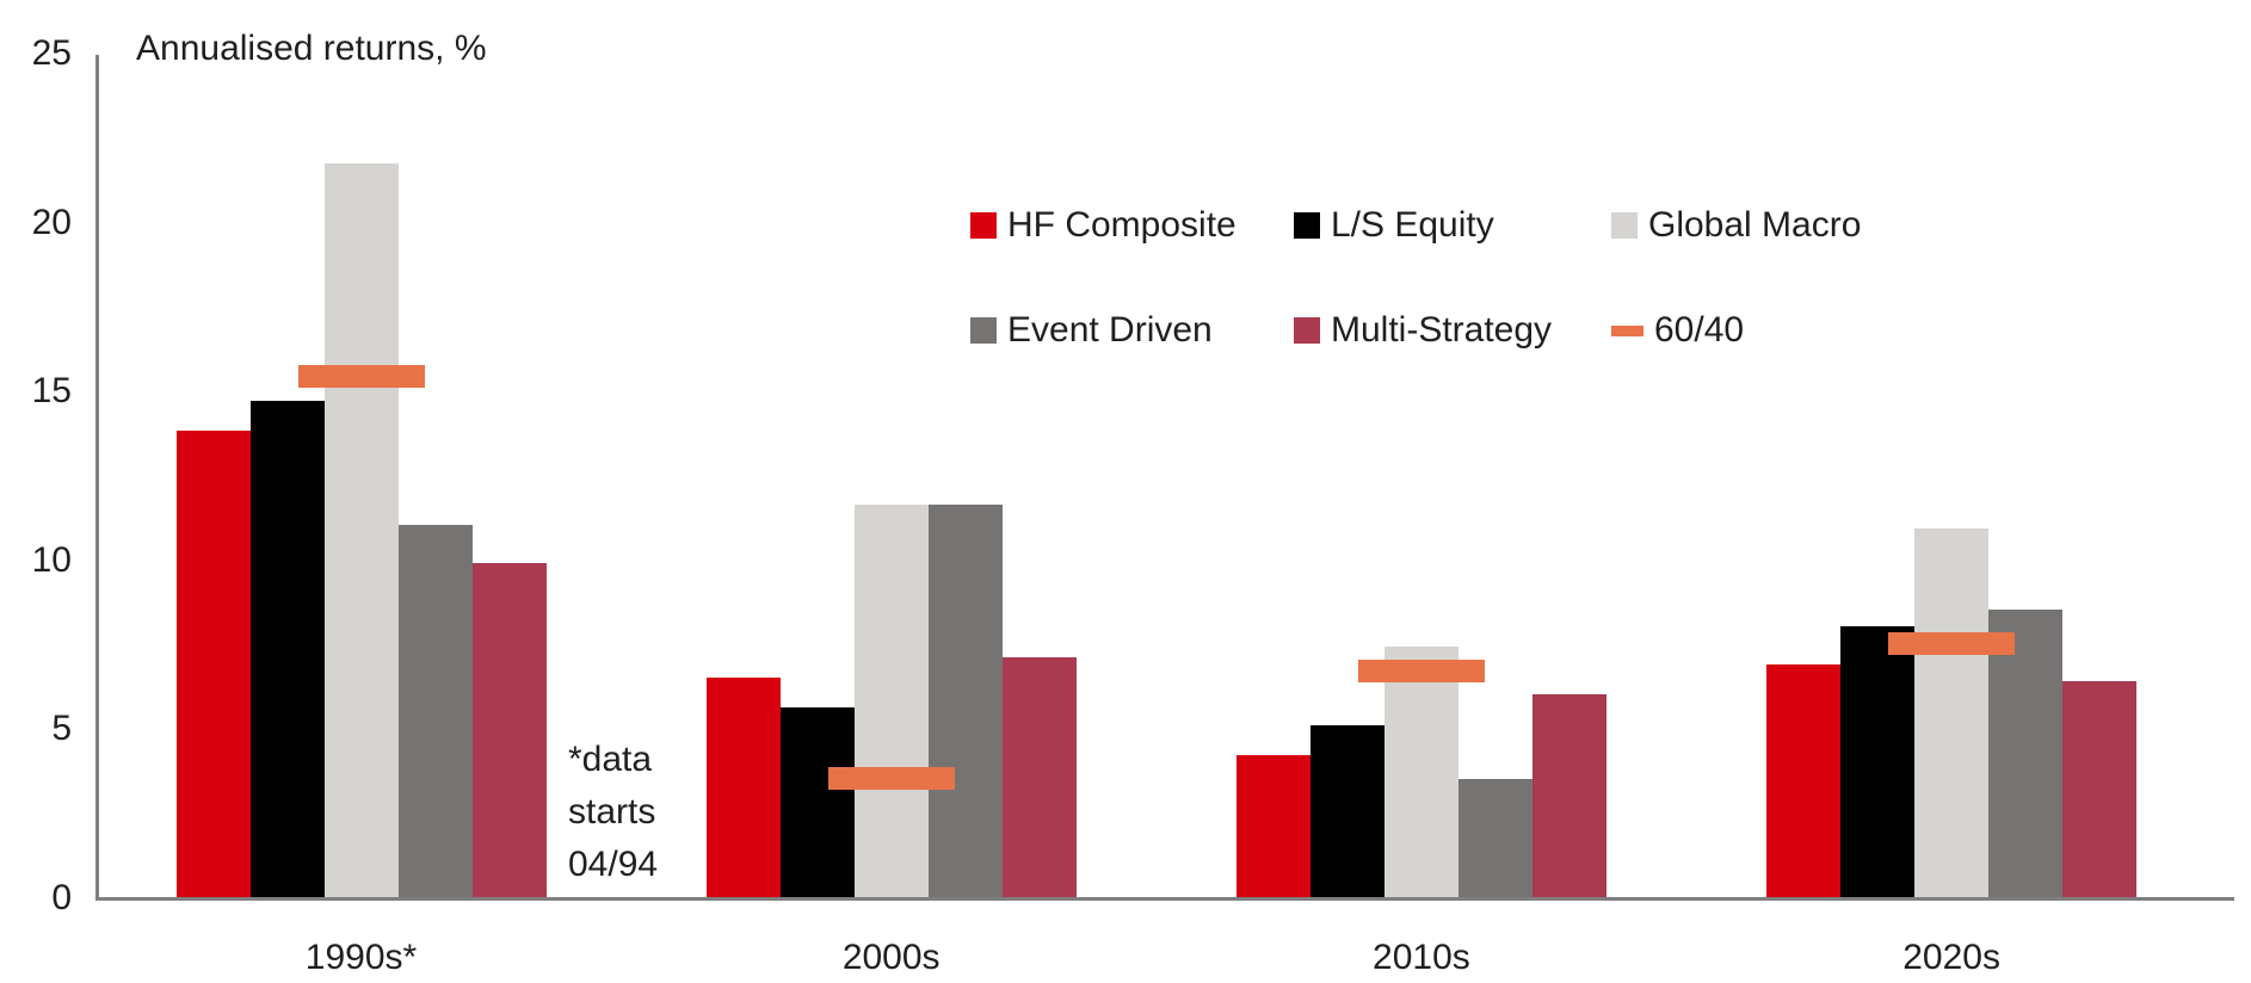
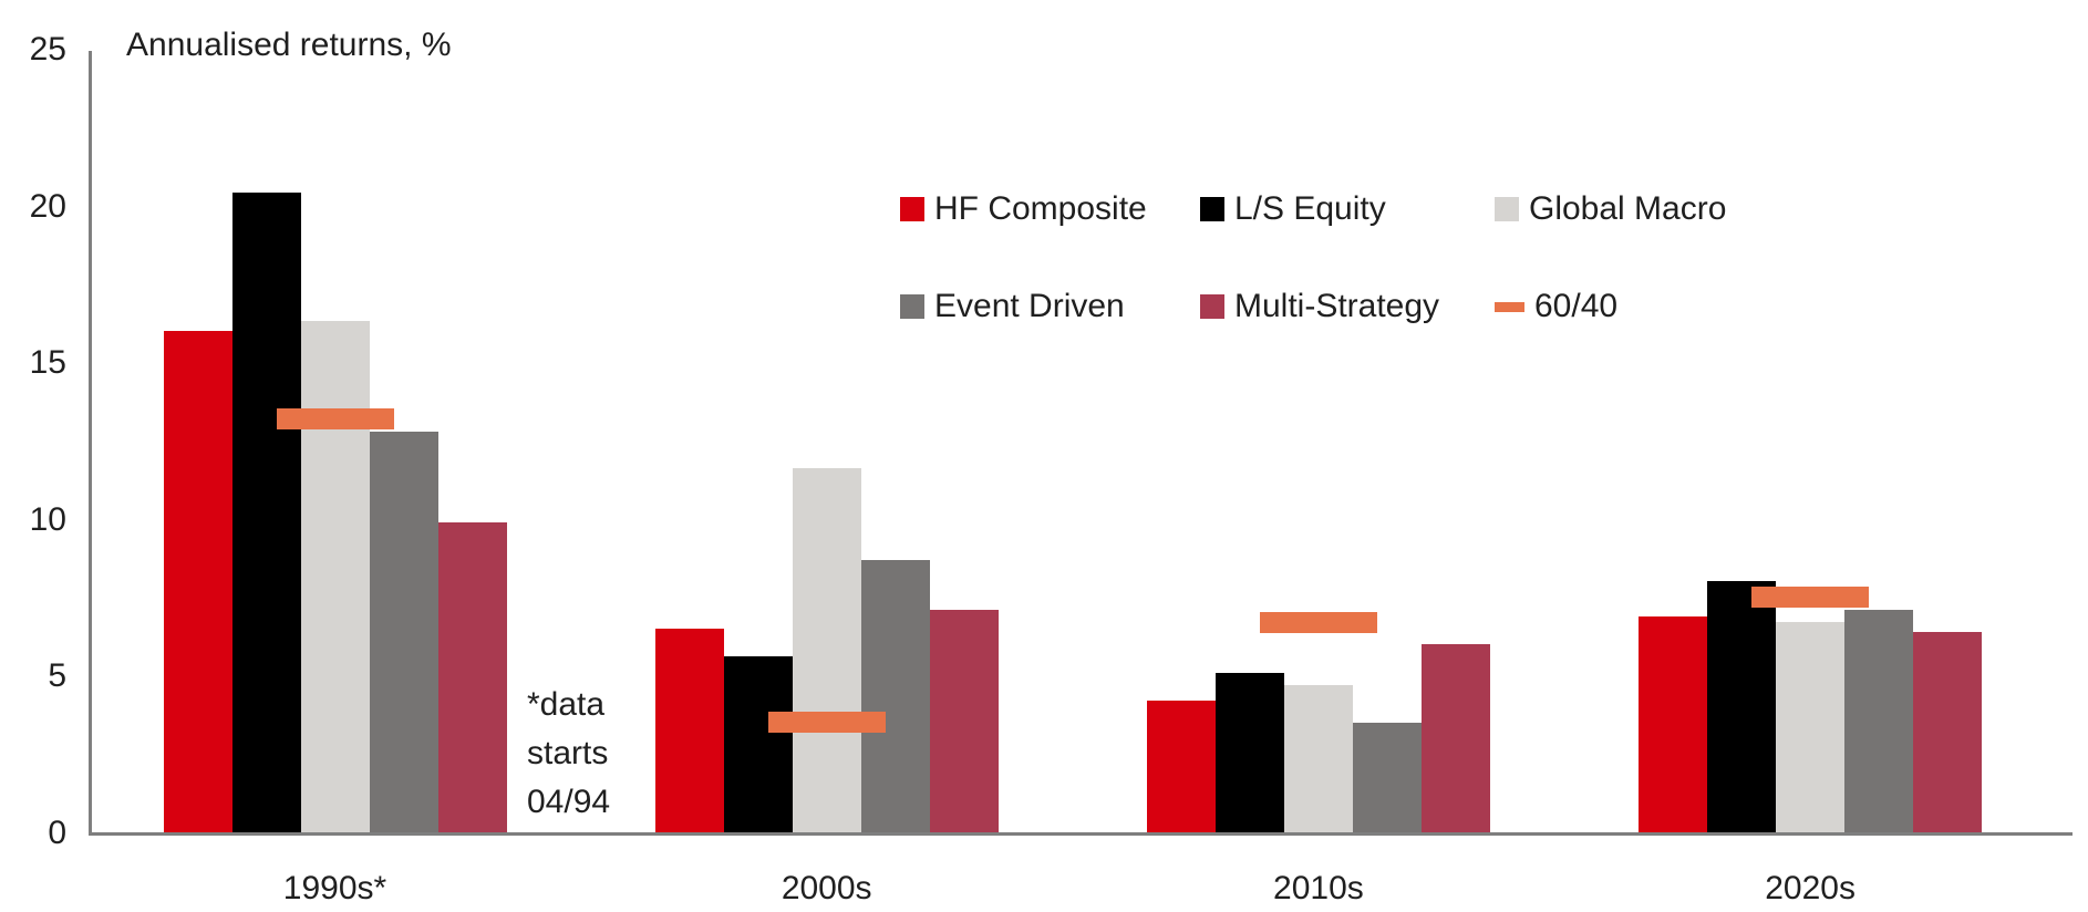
HF Composite/1990s*: 13.8 -> 16.0
L/S Equity/1990s*: 14.7 -> 20.4
Global Macro/1990s*: 21.7 -> 16.3
Event Driven/1990s*: 11.0 -> 12.8
60/40/1990s*: 15.4 -> 13.2
Event Driven/2000s: 11.6 -> 8.7
Global Macro/2010s: 7.4 -> 4.7
Global Macro/2020s: 10.9 -> 6.7
Event Driven/2020s: 8.5 -> 7.1
